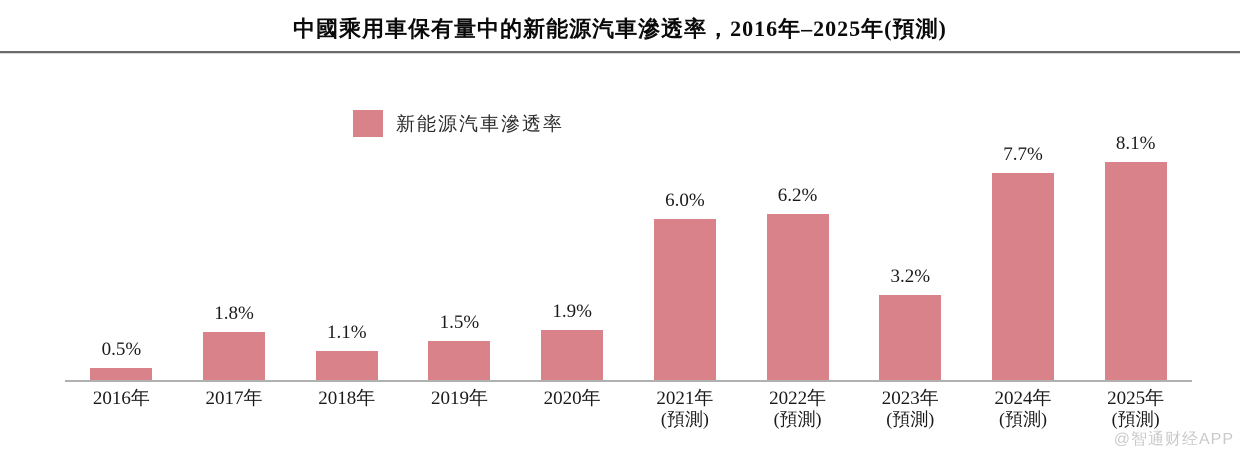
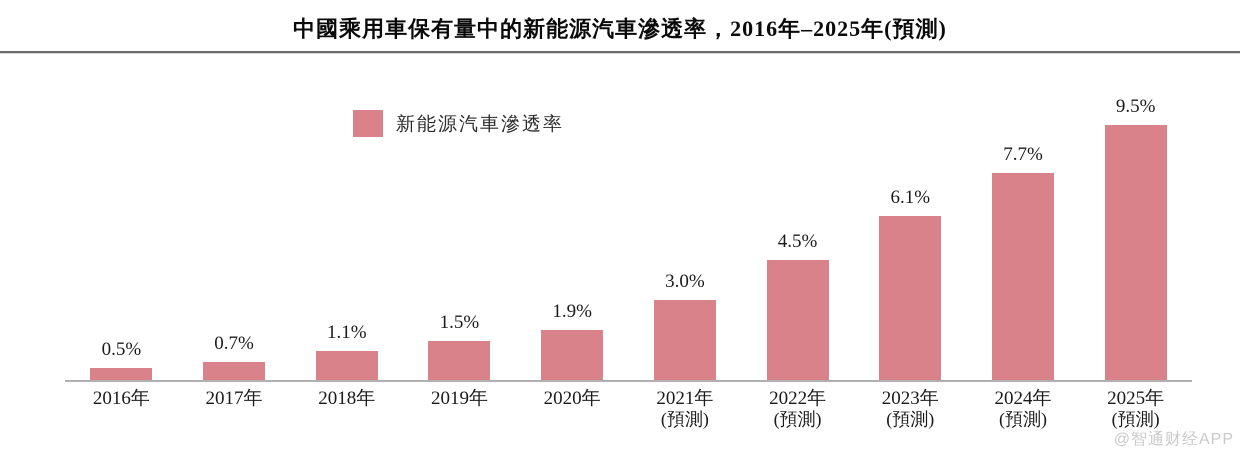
2017年: 1.8% -> 0.7%
2021年: 6.0% -> 3.0%
2022年: 6.2% -> 4.5%
2023年: 3.2% -> 6.1%
2025年: 8.1% -> 9.5%
